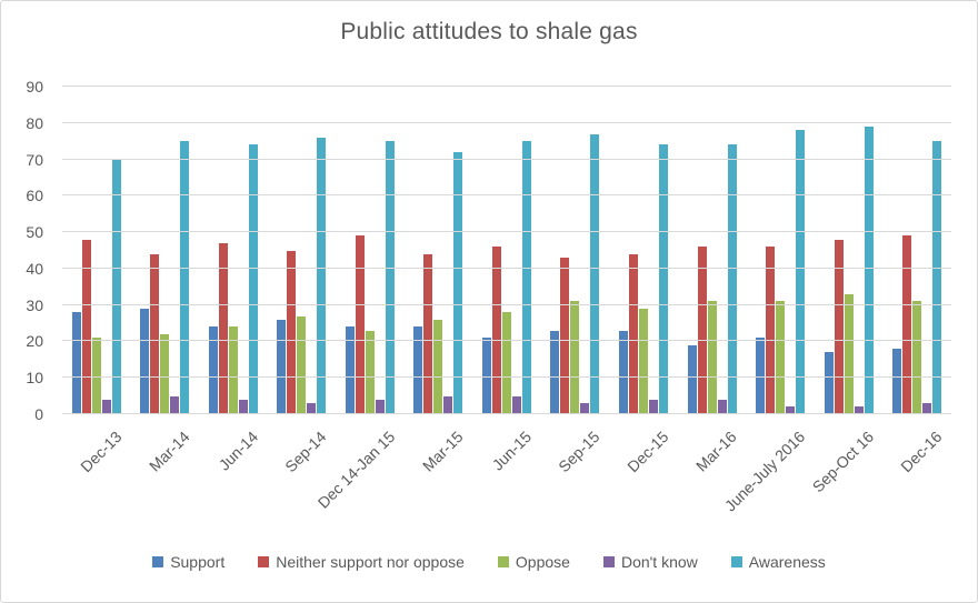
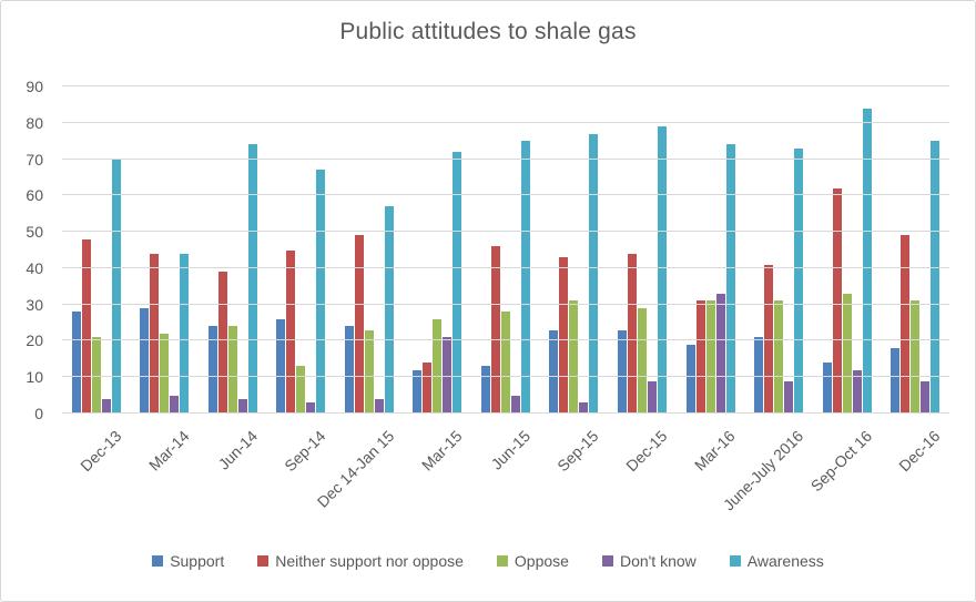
Awareness/Mar-14: 75 -> 44
Neither support nor oppose/Jun-14: 47 -> 39
Oppose/Sep-14: 27 -> 13
Awareness/Sep-14: 76 -> 67
Awareness/Dec 14-Jan 15: 75 -> 57
Support/Mar-15: 24 -> 12
Neither support nor oppose/Mar-15: 44 -> 14
Don't know/Mar-15: 5 -> 21
Support/Jun-15: 21 -> 13
Don't know/Dec-15: 4 -> 9
Awareness/Dec-15: 74 -> 79
Neither support nor oppose/Mar-16: 46 -> 31
Don't know/Mar-16: 4 -> 33
Neither support nor oppose/June-July 2016: 46 -> 41
Don't know/June-July 2016: 2 -> 9
Awareness/June-July 2016: 78 -> 73
Support/Sep-Oct 16: 17 -> 14
Neither support nor oppose/Sep-Oct 16: 48 -> 62
Don't know/Sep-Oct 16: 2 -> 12
Awareness/Sep-Oct 16: 79 -> 84
Don't know/Dec-16: 3 -> 9
